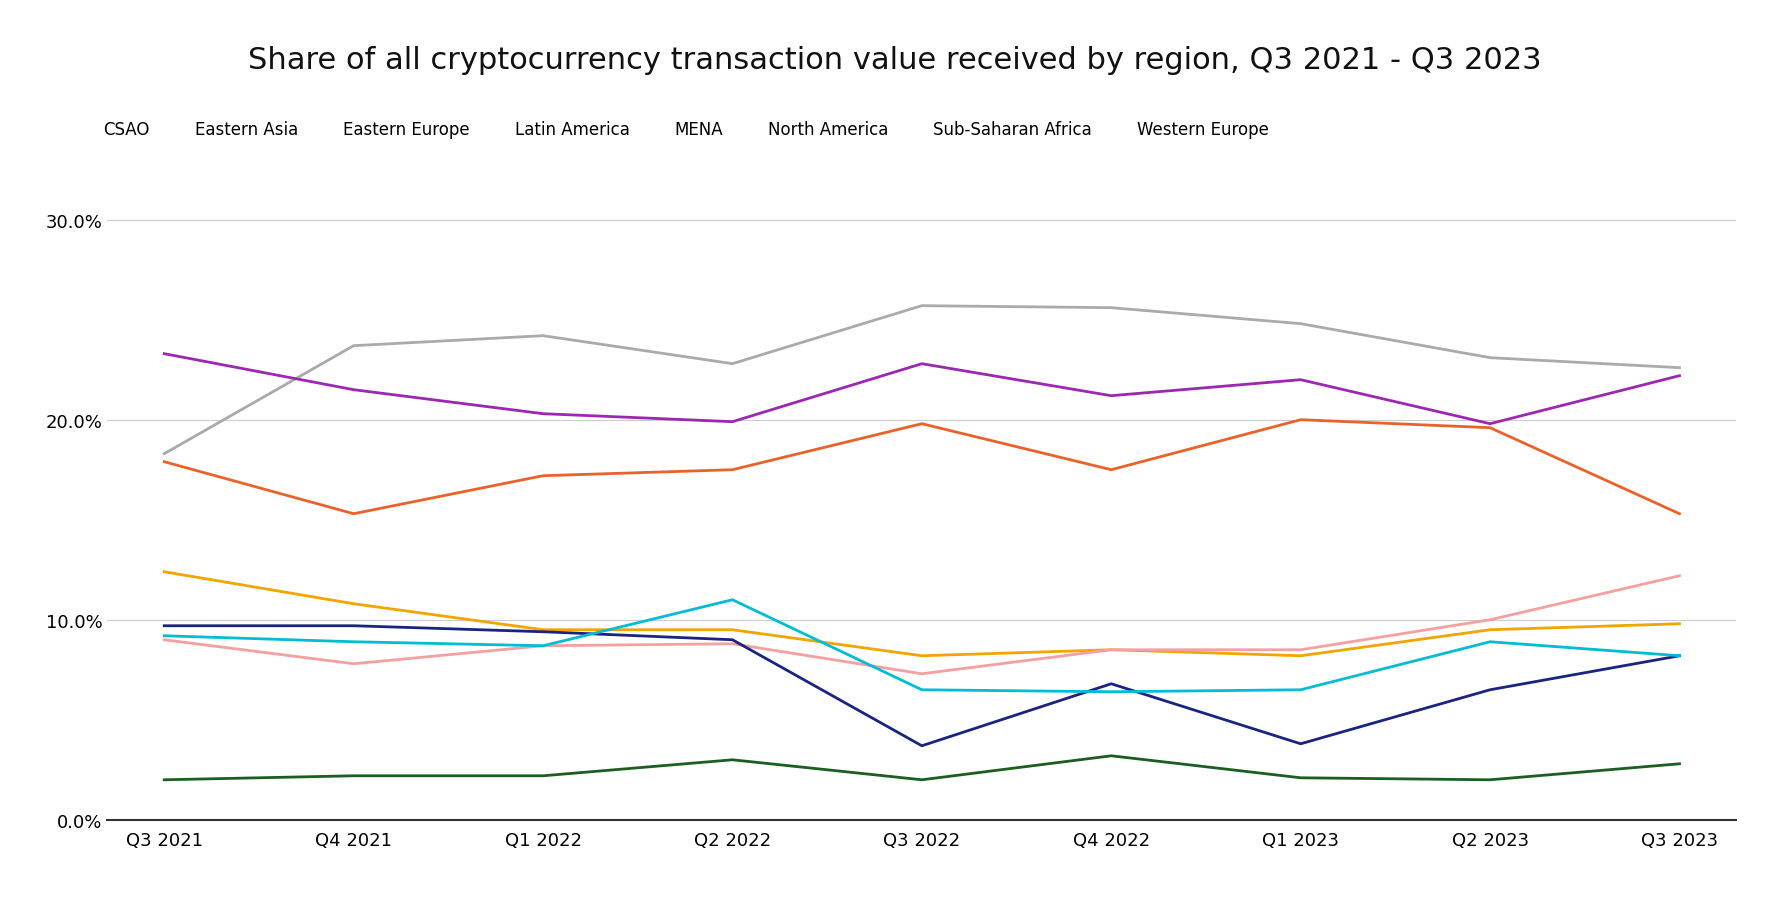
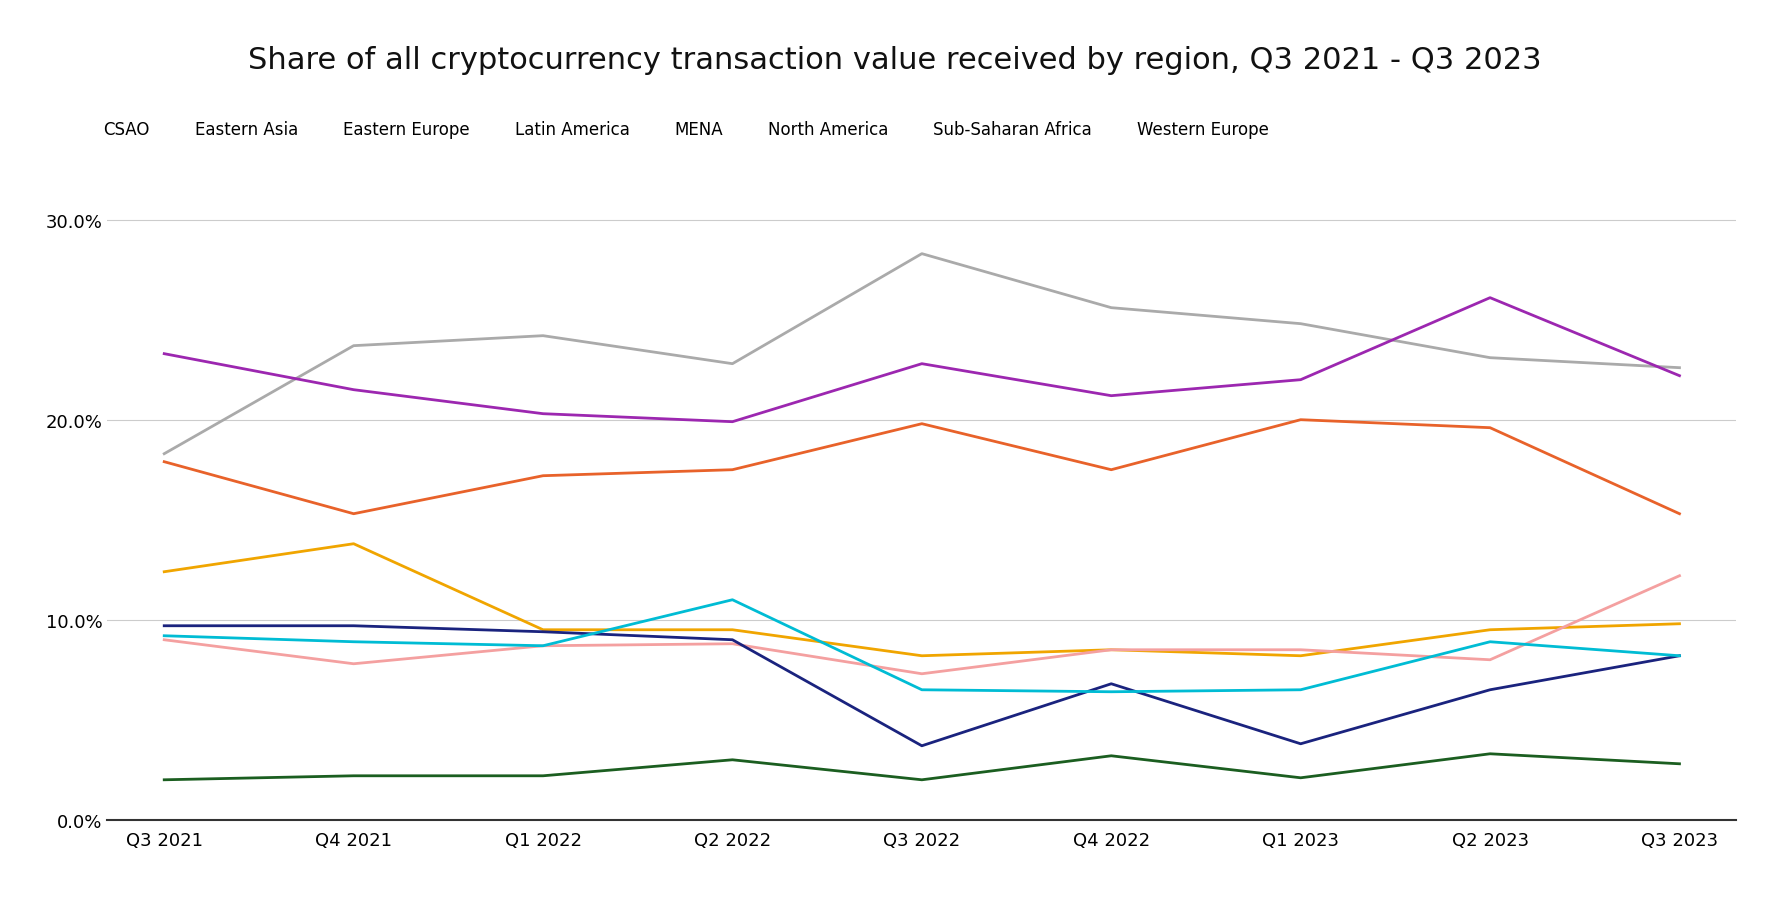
Eastern Asia/Q4 2021: 10.8% -> 13.8%
North America/Q3 2022: 25.7% -> 28.3%
Eastern Europe/Q2 2023: 10.0% -> 8.0%
Sub-Saharan Africa/Q2 2023: 2.0% -> 3.3%
Western Europe/Q2 2023: 19.8% -> 26.1%
